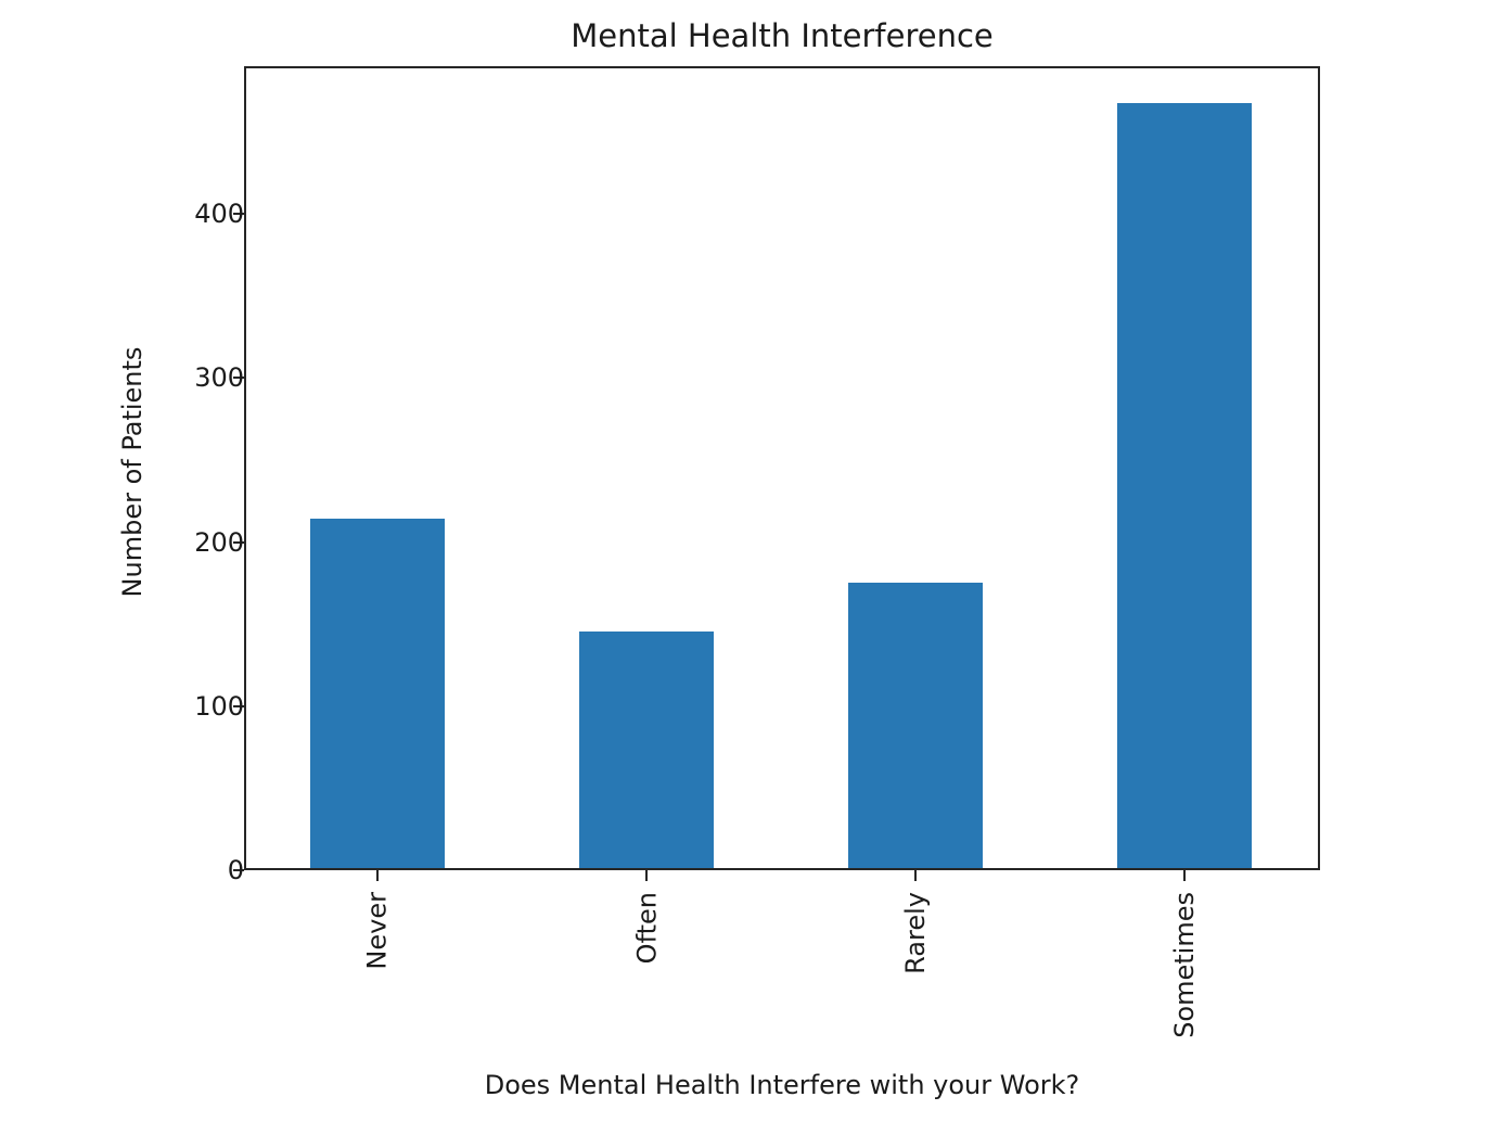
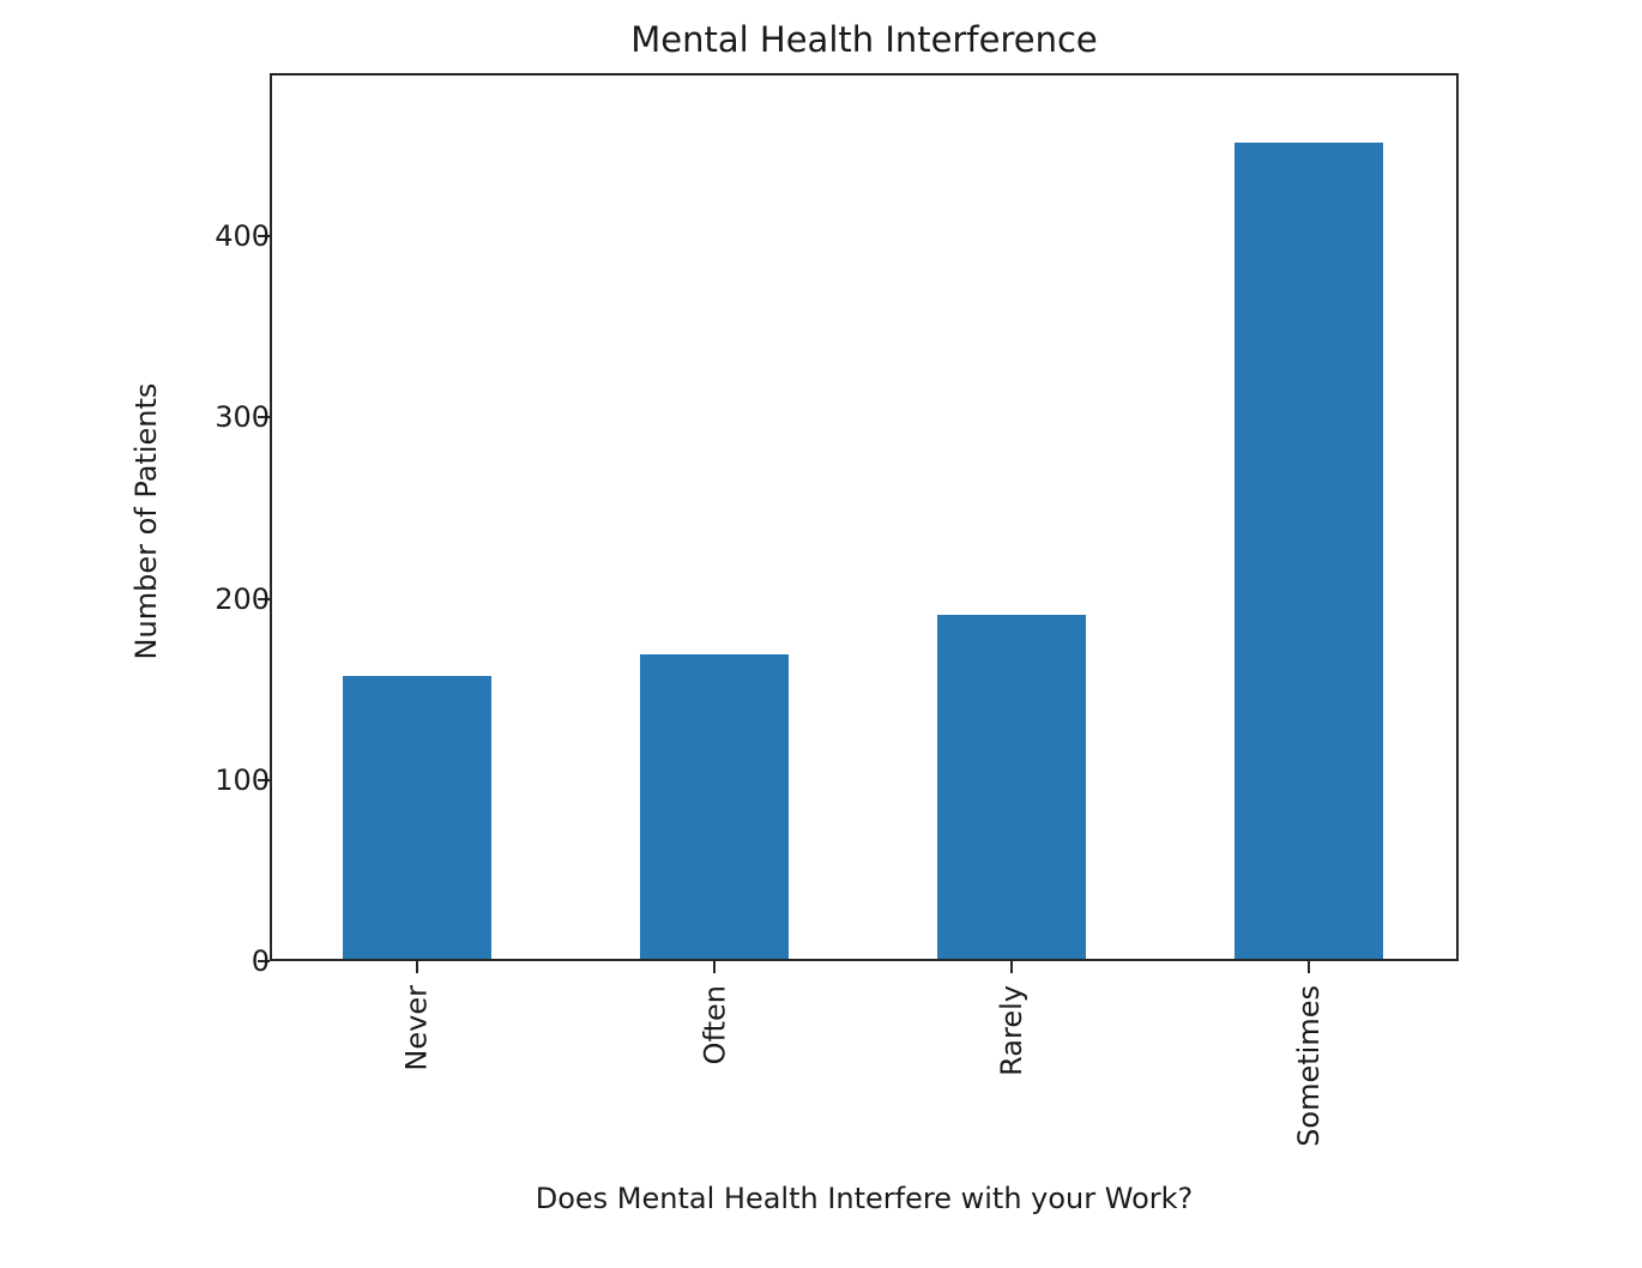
Never: 213 -> 156
Often: 144 -> 168
Rarely: 174 -> 190
Sometimes: 466 -> 450
